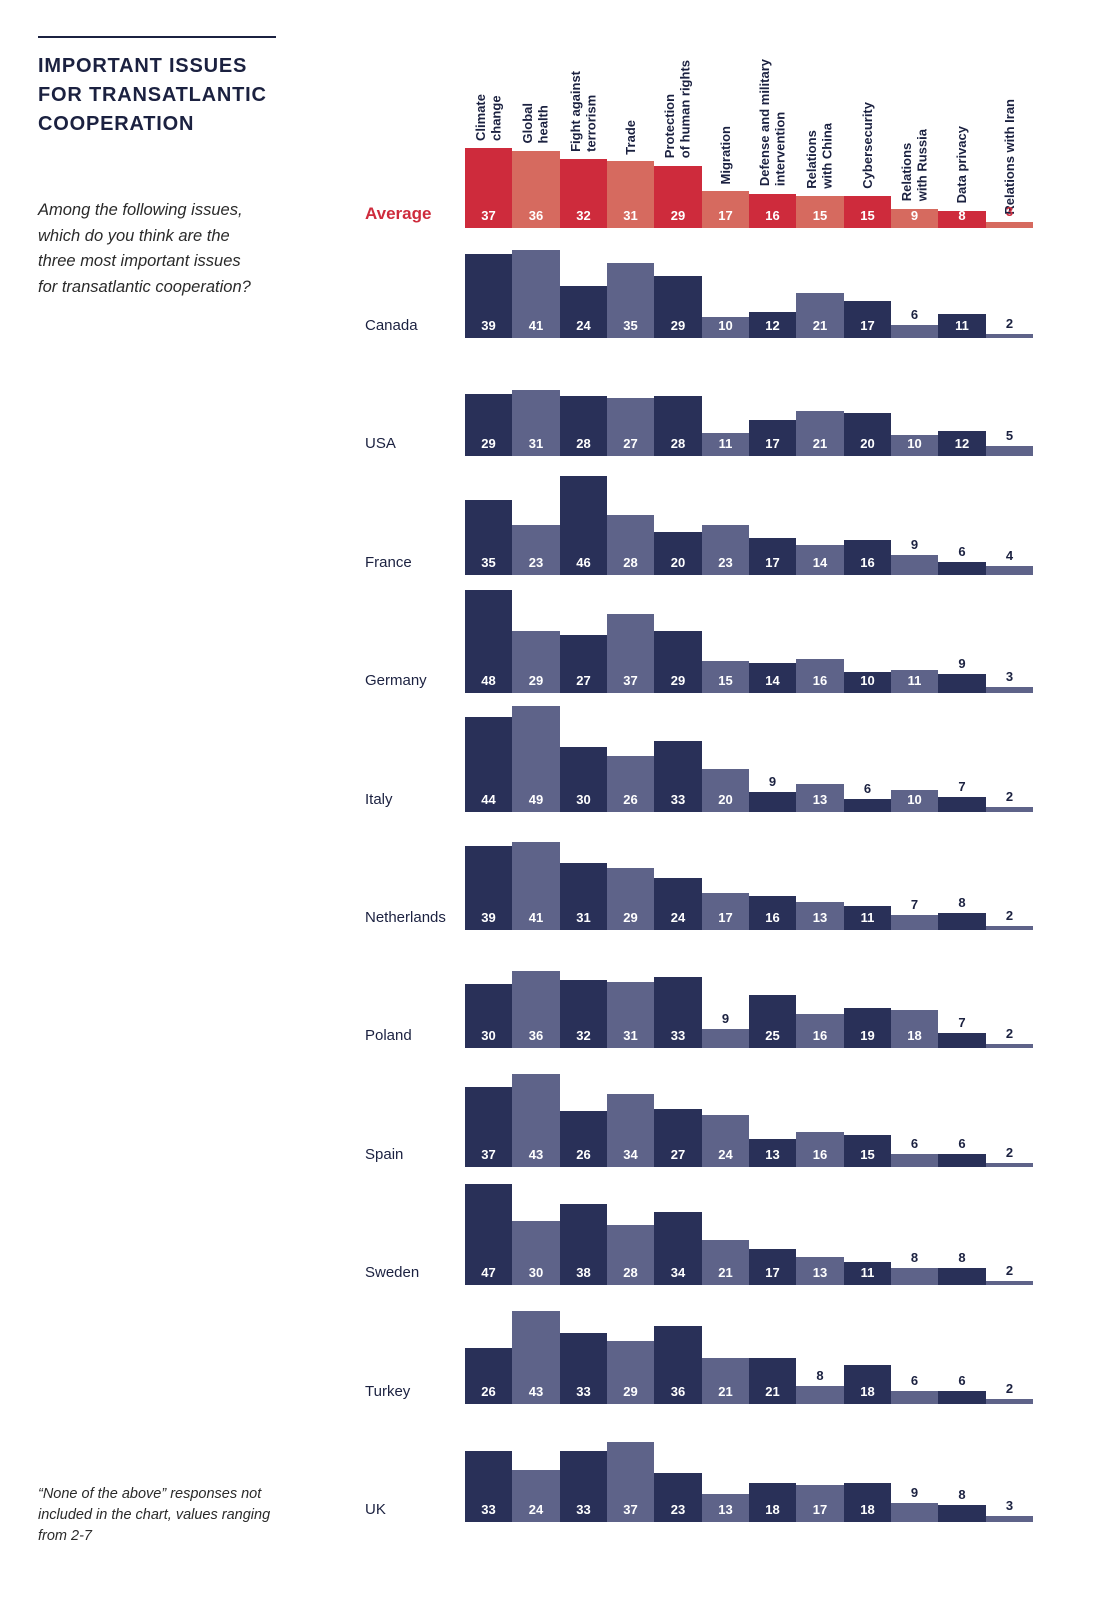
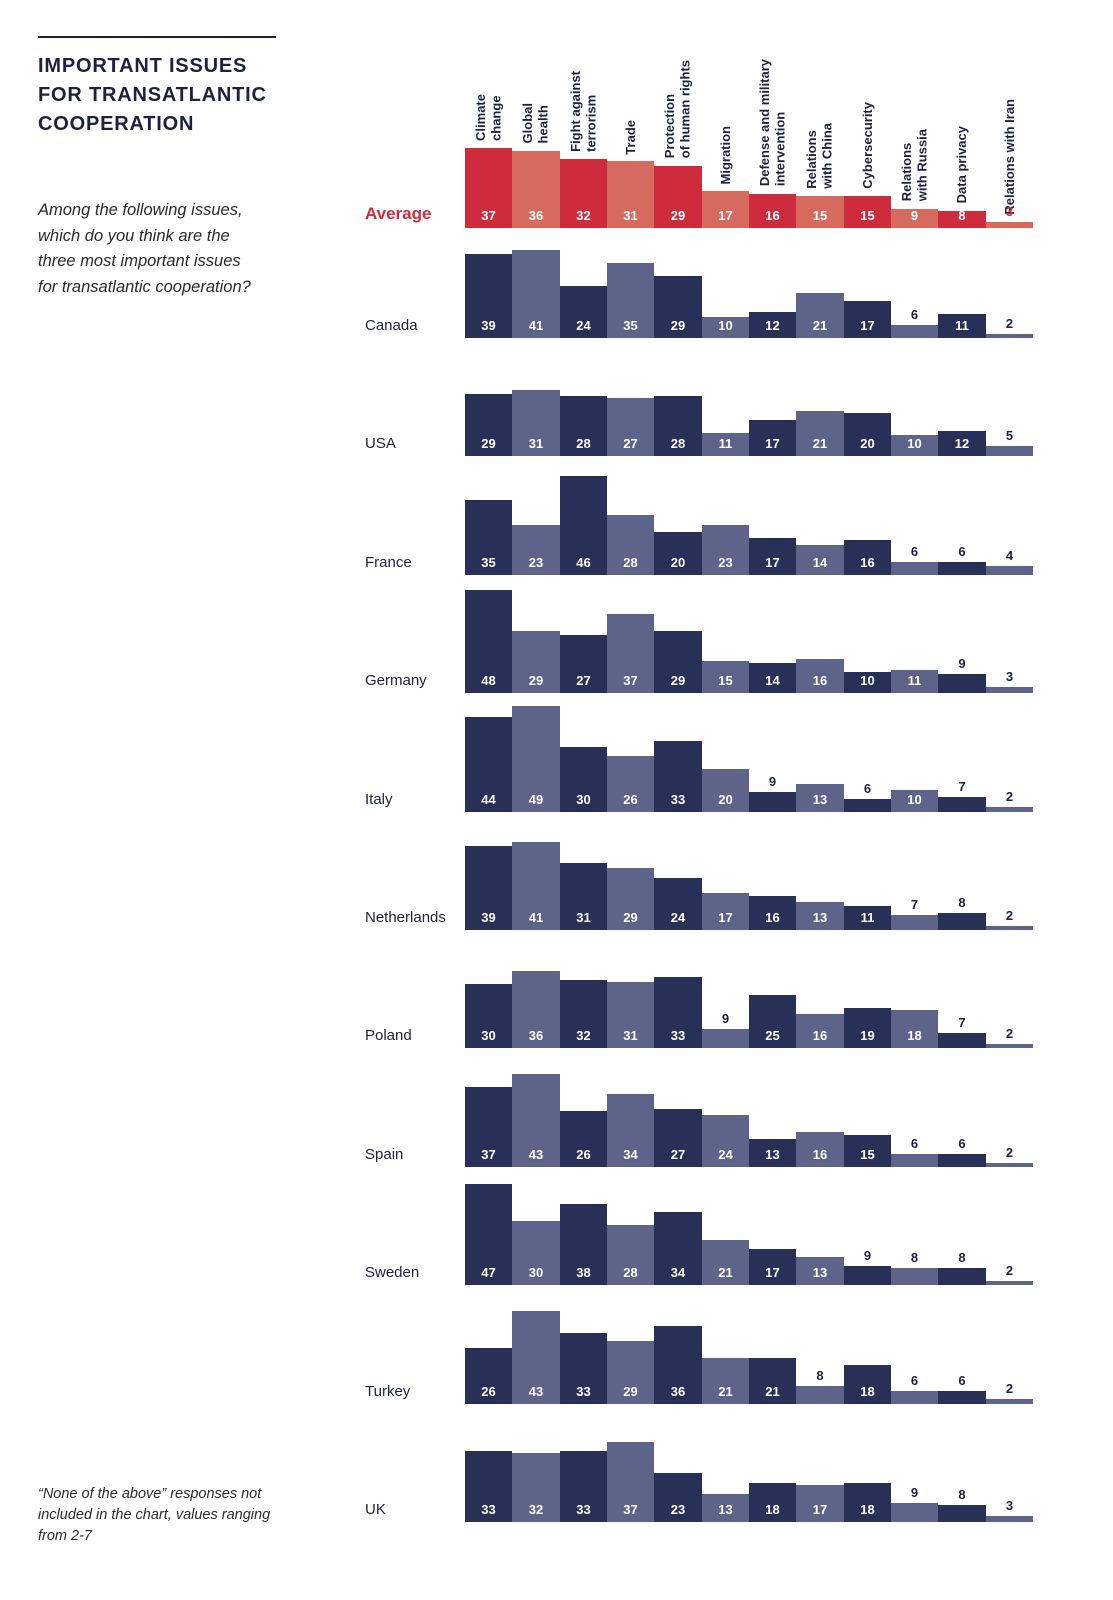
UK/Global health: 24 -> 32
Sweden/Cybersecurity: 11 -> 9
France/Relations with Russia: 9 -> 6
